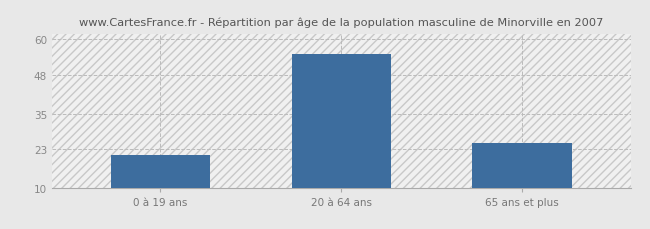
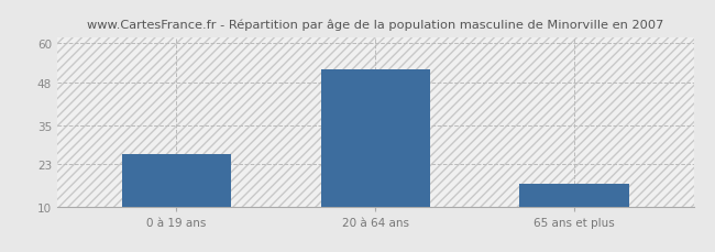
0 à 19 ans: 21 -> 26
20 à 64 ans: 55 -> 52
65 ans et plus: 25 -> 17
